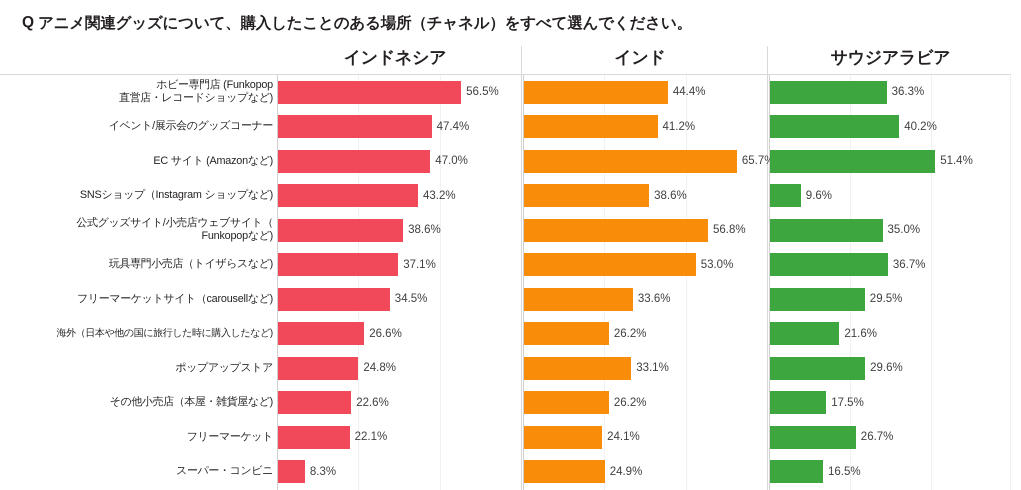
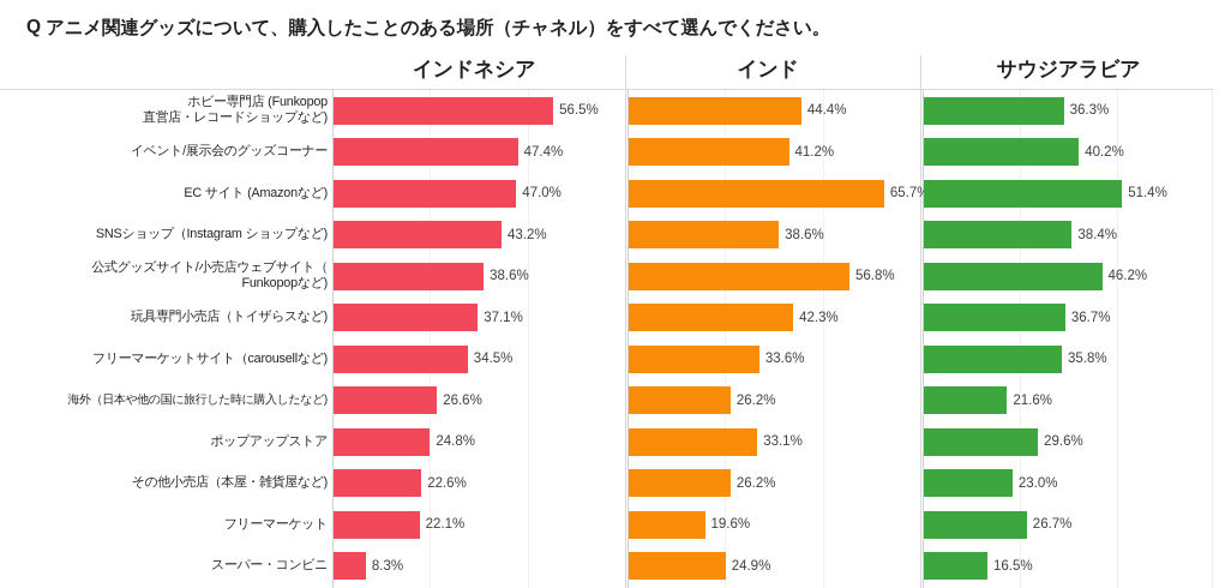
サウジアラビア/SNSショップ（Instagram ショップなど): 9.6% -> 38.4%
サウジアラビア/公式グッズサイト/小売店ウェブサイト（ Funkopopなど): 35.0% -> 46.2%
インド/玩具専門小売店（トイザらスなど): 53.0% -> 42.3%
サウジアラビア/フリーマーケットサイト（carousellなど): 29.5% -> 35.8%
サウジアラビア/その他小売店（本屋・雑貨屋など): 17.5% -> 23.0%
インド/フリーマーケット: 24.1% -> 19.6%
